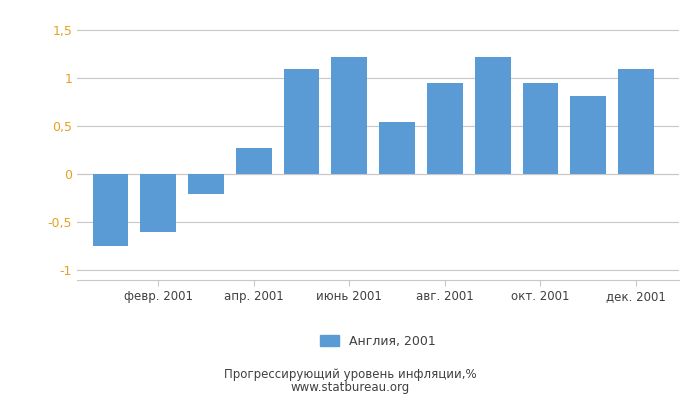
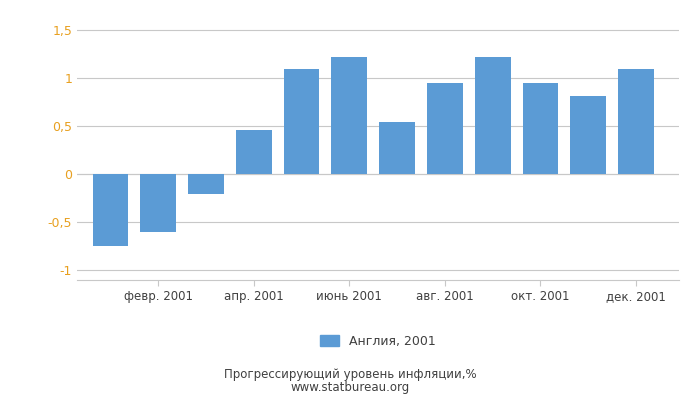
апр. 2001: 0,28 -> 0,46
